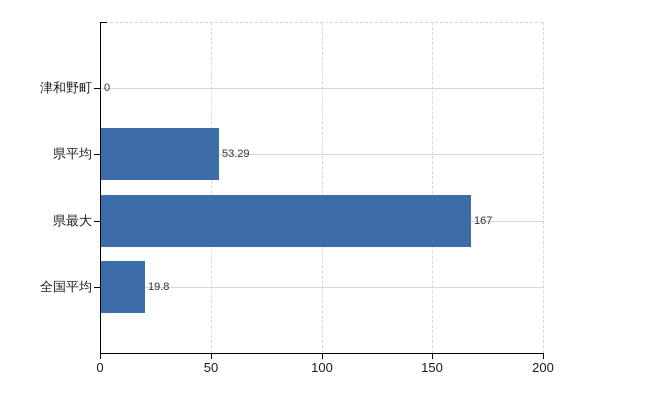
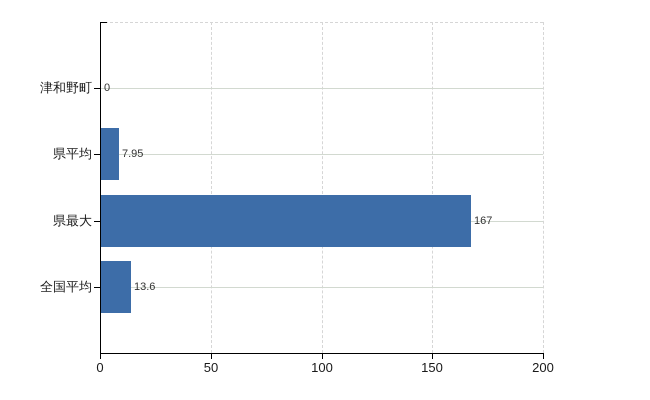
県平均: 53.29 -> 7.95
全国平均: 19.8 -> 13.6
